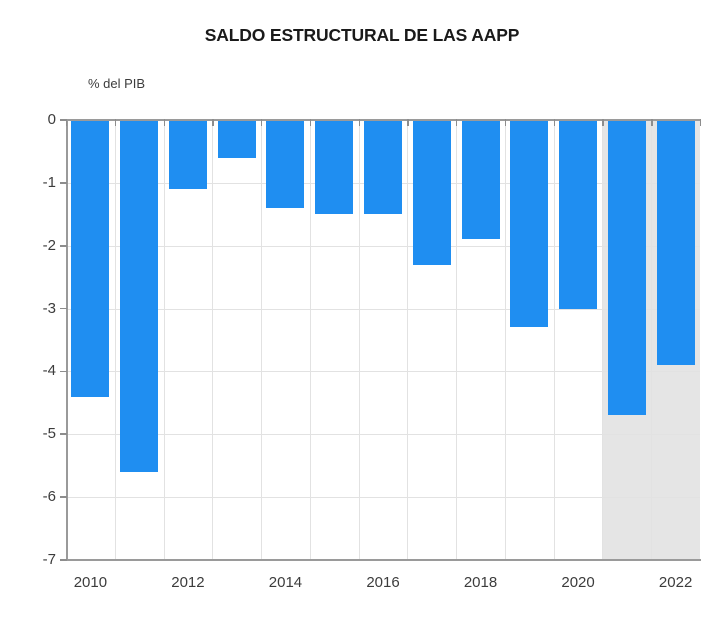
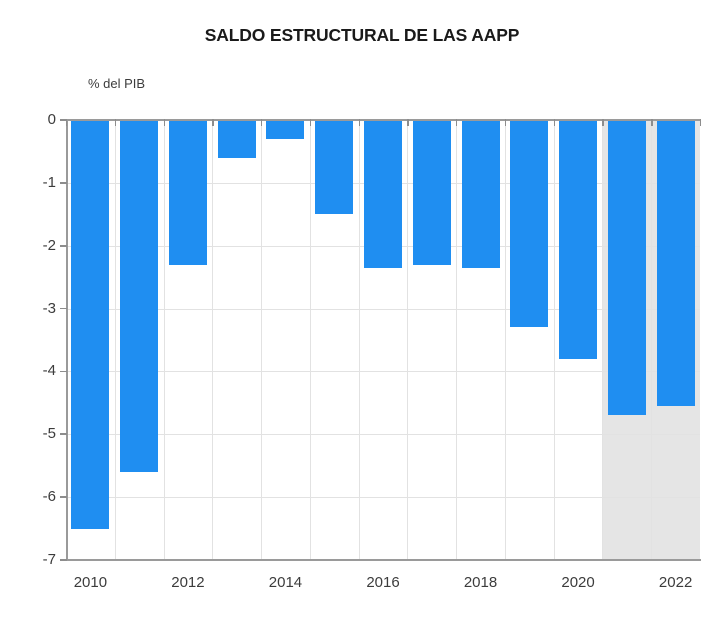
2010: -4.4 -> -6.5
2012: -1.1 -> -2.3
2014: -1.4 -> -0.3
2016: -1.5 -> -2.4
2018: -1.9 -> -2.4
2020: -3.0 -> -3.8
2022: -3.9 -> -4.5
